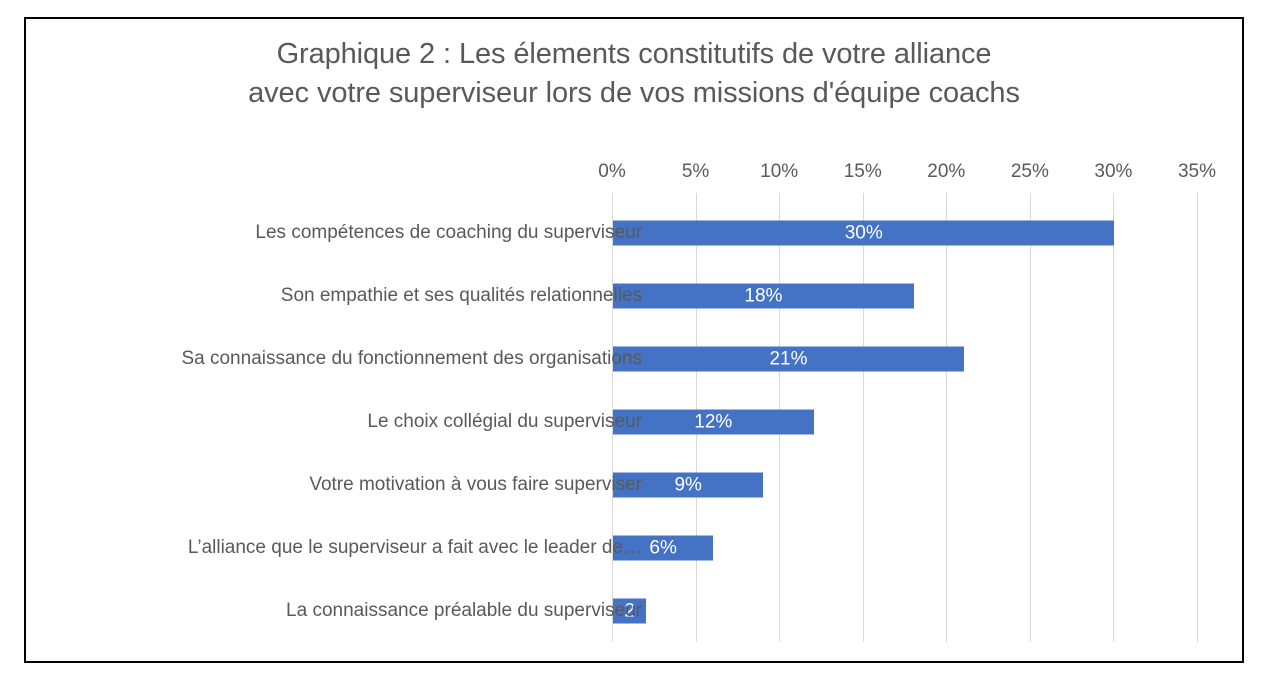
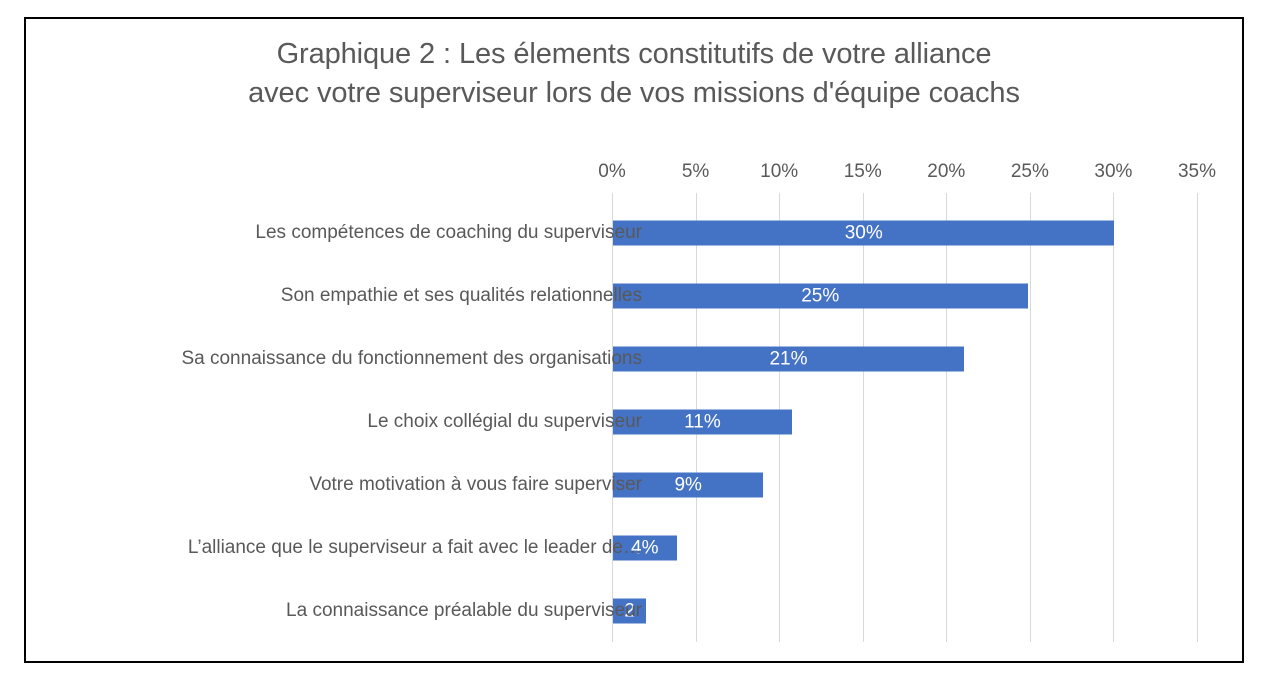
Son empathie et ses qualités relationnelles: 18% -> 25%
Le choix collégial du superviseur: 12% -> 11%
L’alliance que le superviseur a fait avec le leader de…: 6% -> 4%
